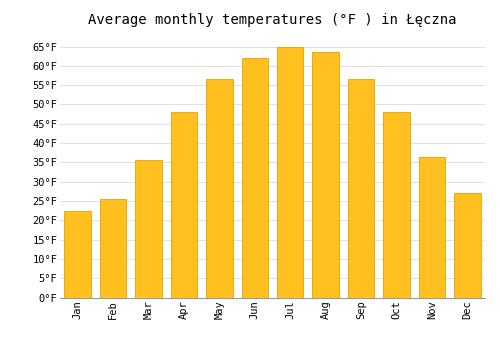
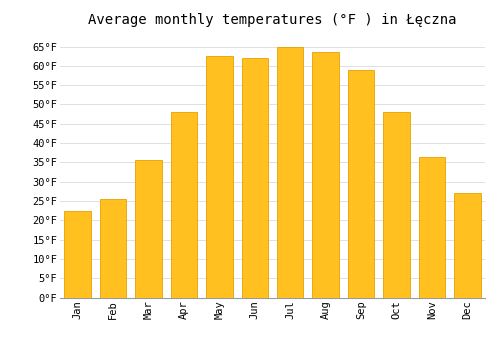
May: 56.5°F -> 62.5°F
Sep: 56.5°F -> 59.0°F
